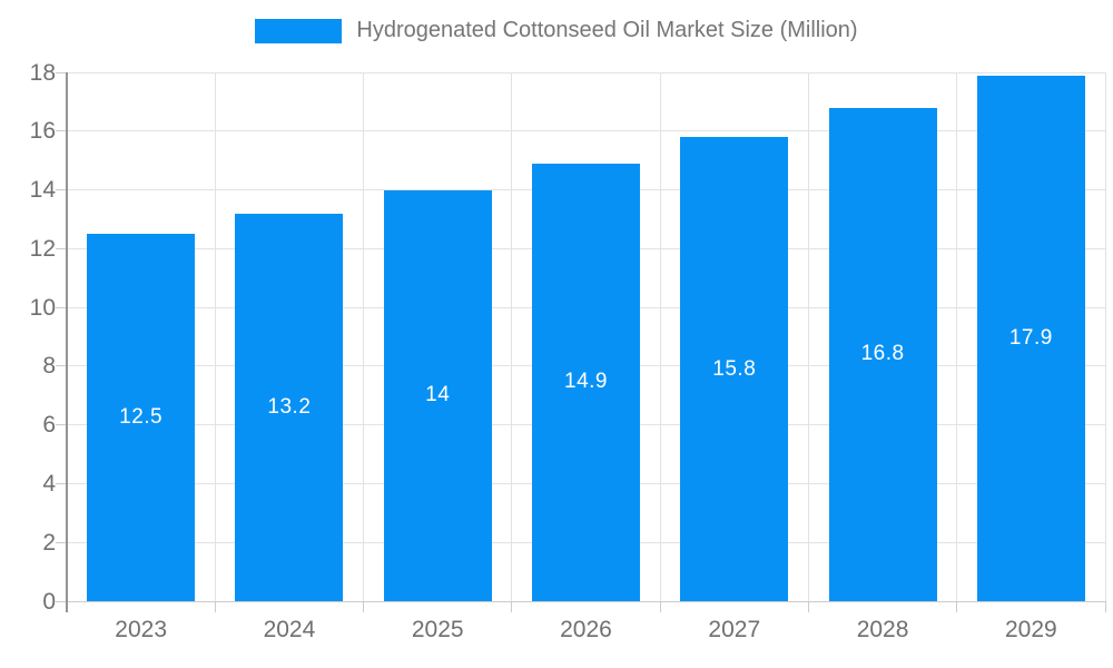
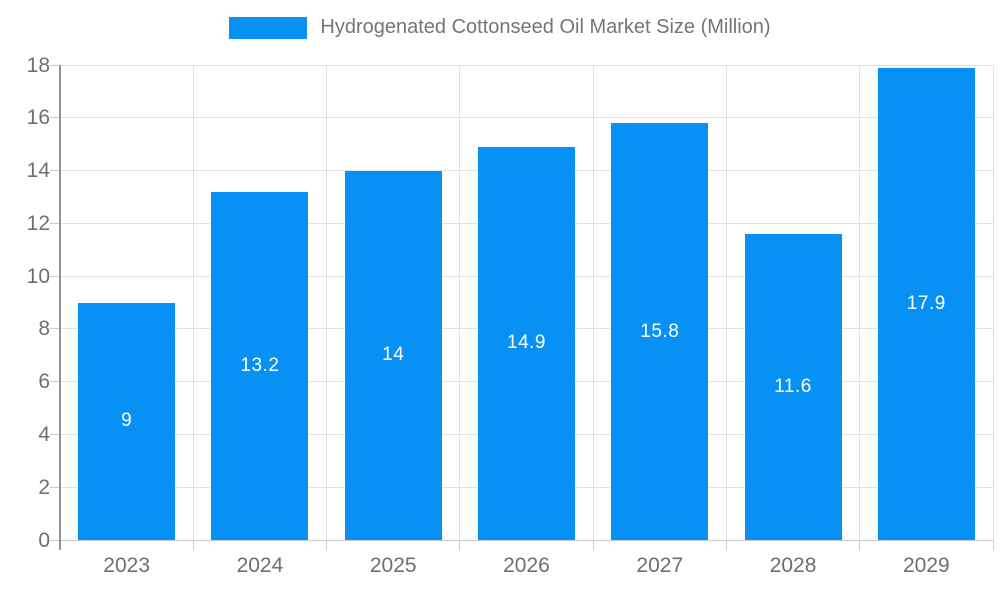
2023: 12.5 -> 9
2028: 16.8 -> 11.6
